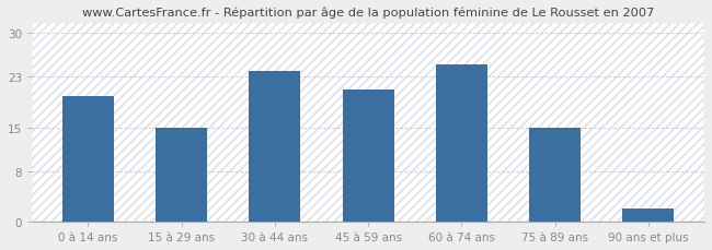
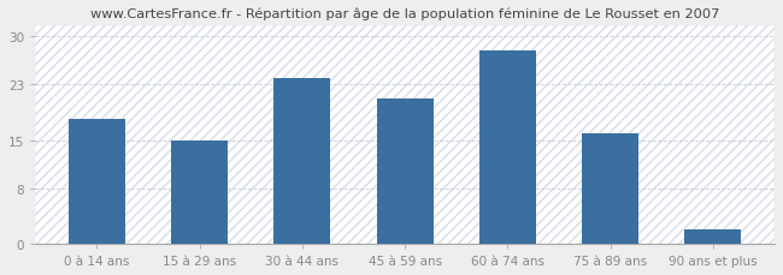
0 à 14 ans: 20 -> 18
60 à 74 ans: 25 -> 28
75 à 89 ans: 15 -> 16
